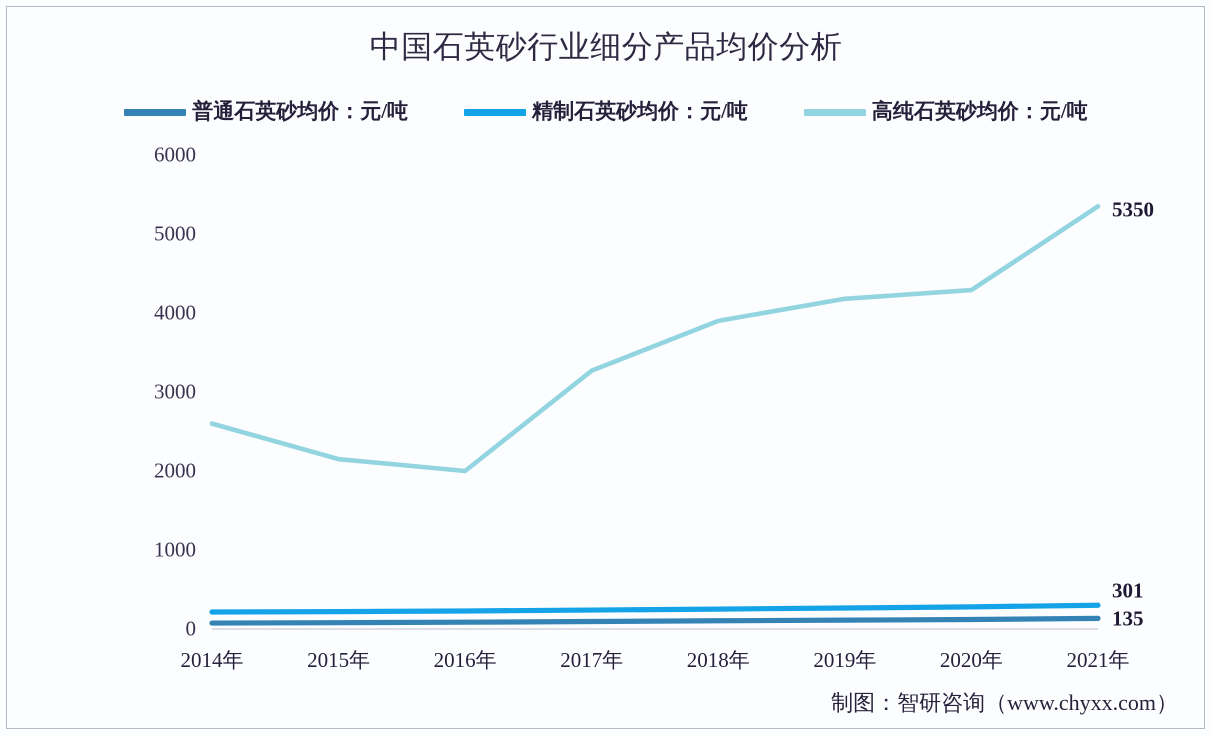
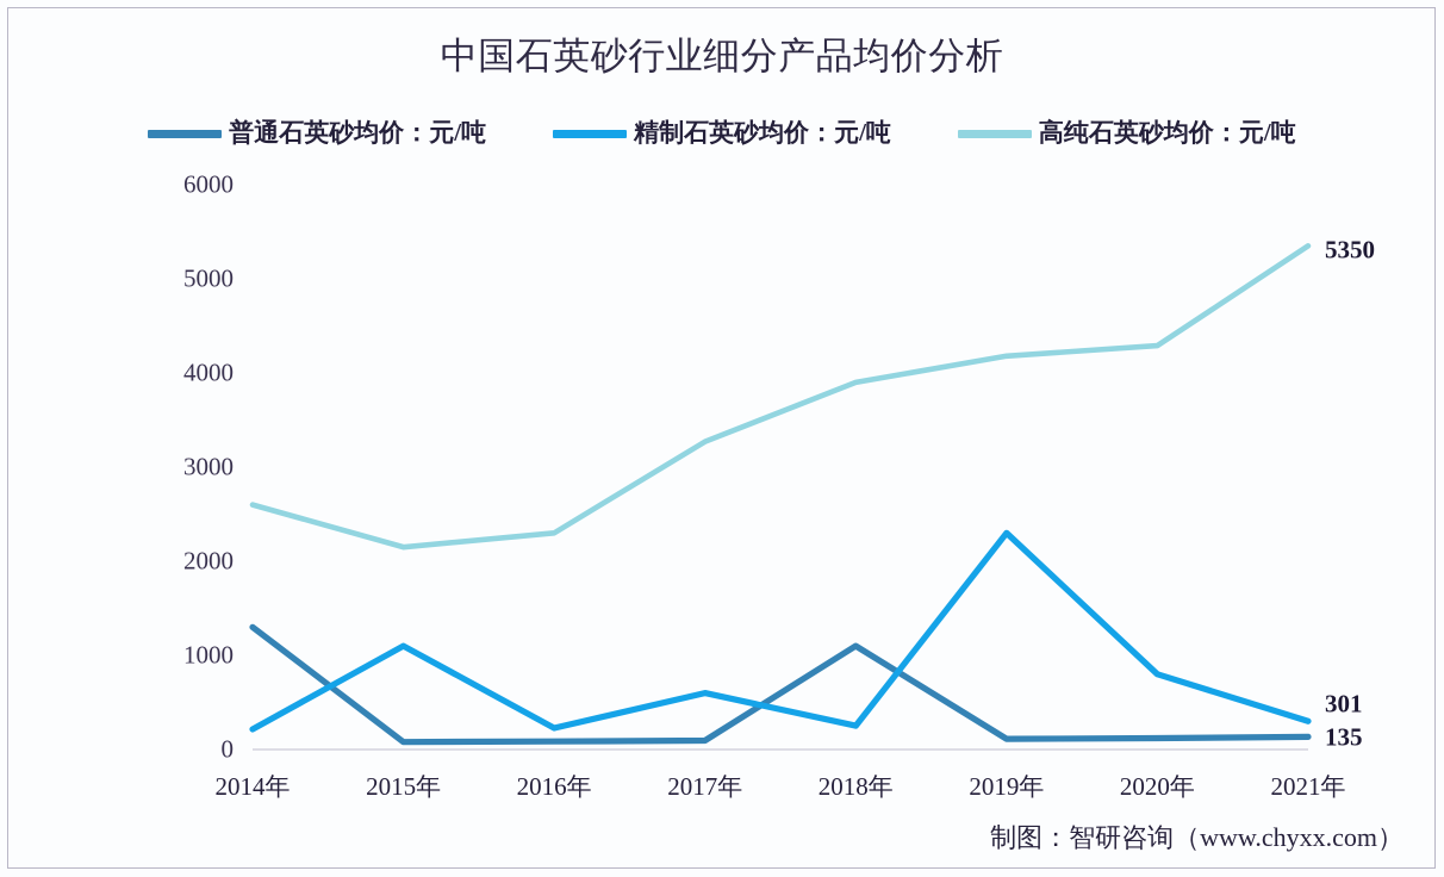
普通石英砂均价：元/吨/2014年: 100 -> 1300
精制石英砂均价：元/吨/2015年: 200 -> 1100
高纯石英砂均价：元/吨/2016年: 2000 -> 2300
精制石英砂均价：元/吨/2017年: 200 -> 600
普通石英砂均价：元/吨/2018年: 100 -> 1100
精制石英砂均价：元/吨/2019年: 300 -> 2300
精制石英砂均价：元/吨/2020年: 300 -> 800
